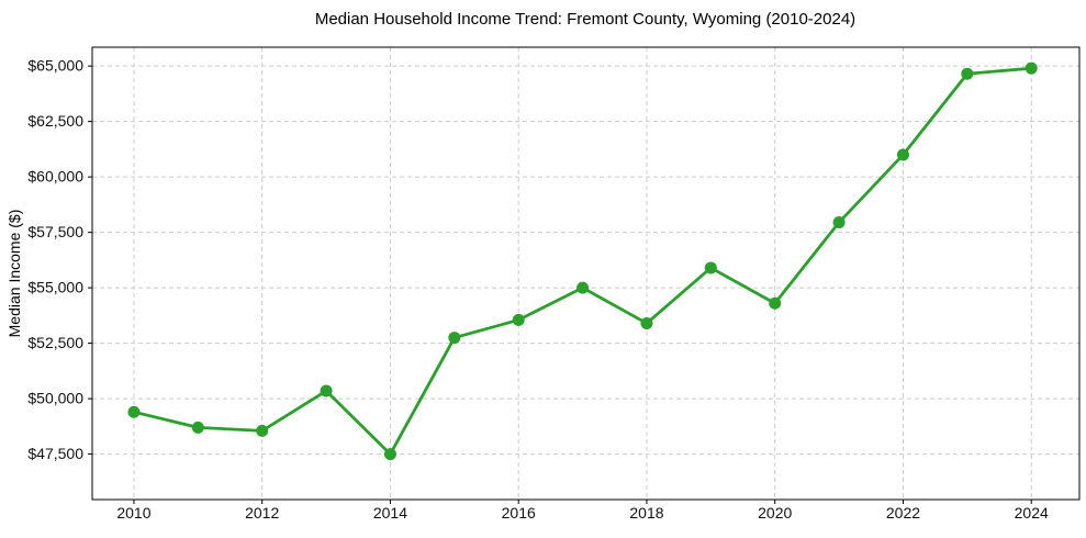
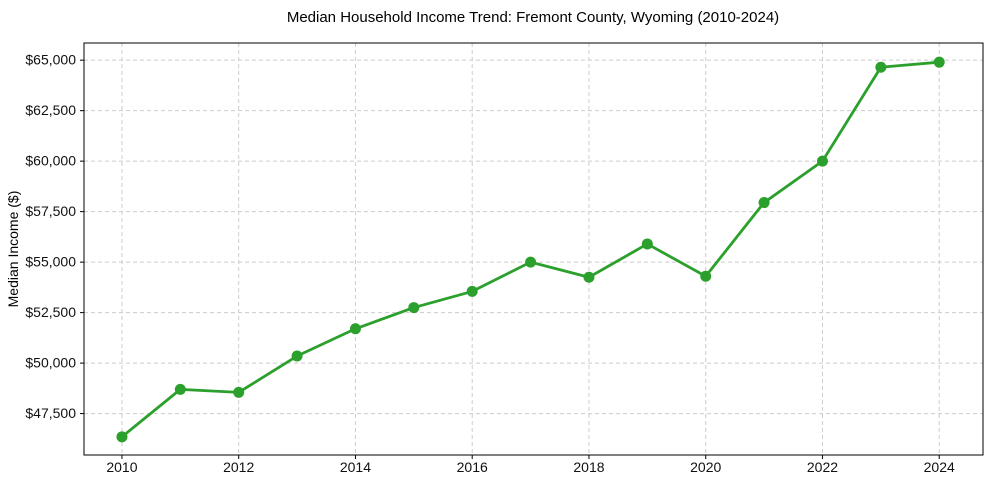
2010: $49400 -> $46400
2014: $47500 -> $51700
2018: $53400 -> $54200
2022: $61000 -> $60000
